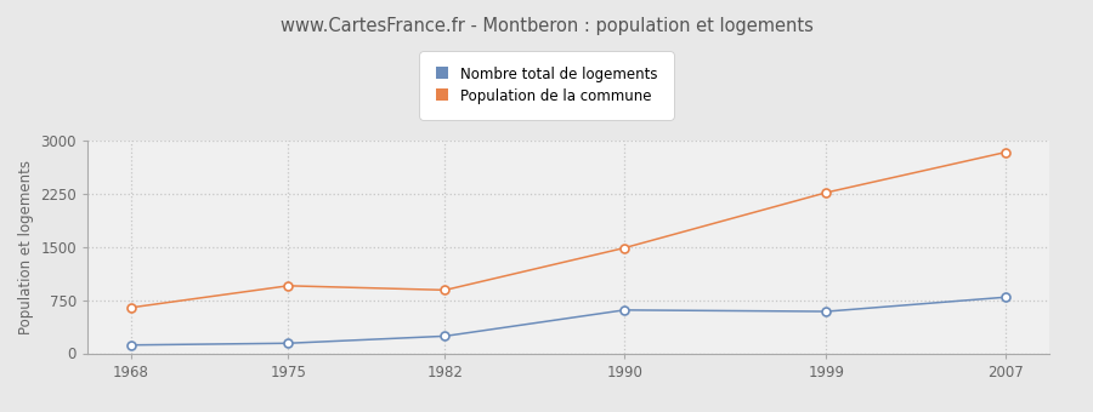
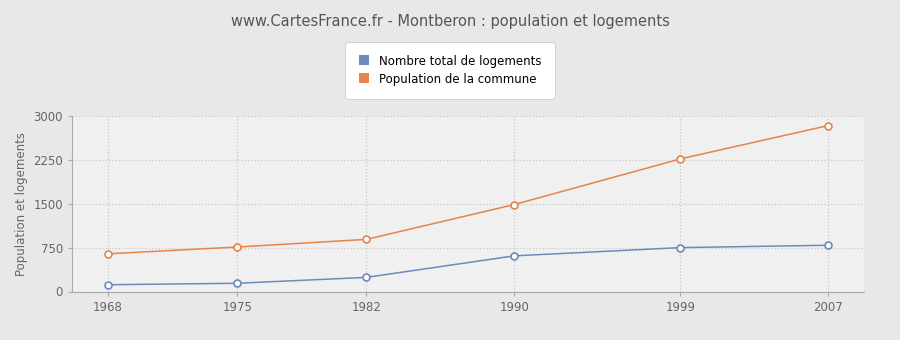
Population de la commune/1975: 960 -> 770
Nombre total de logements/1999: 600 -> 760
